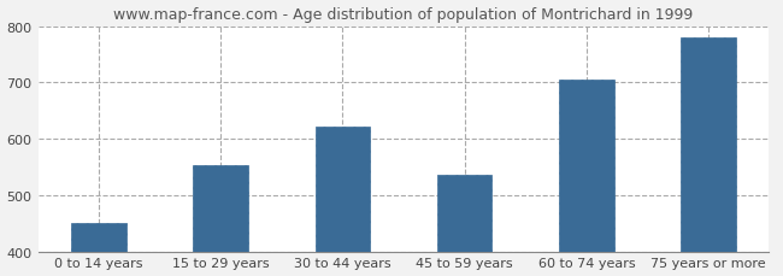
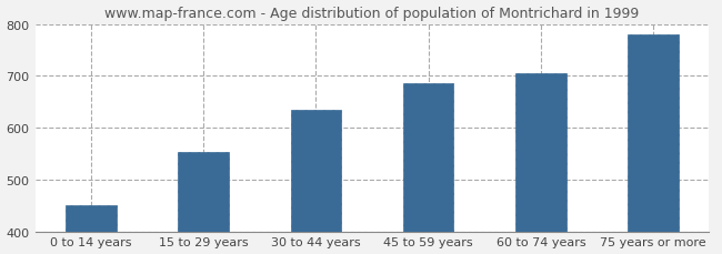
30 to 44 years: 621 -> 635
45 to 59 years: 536 -> 685
